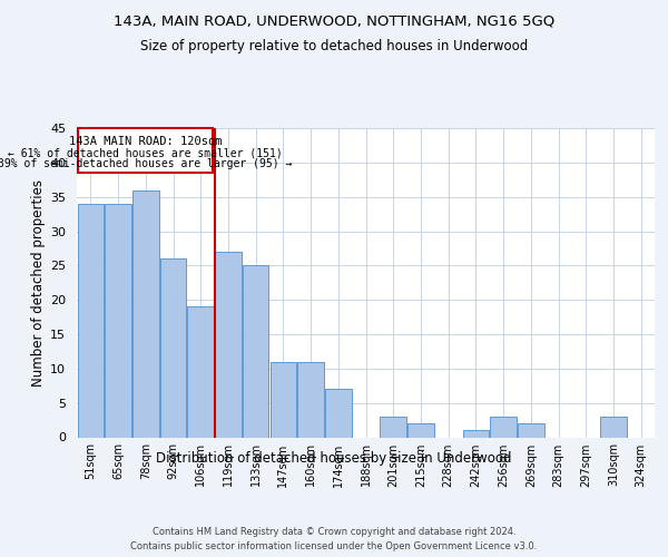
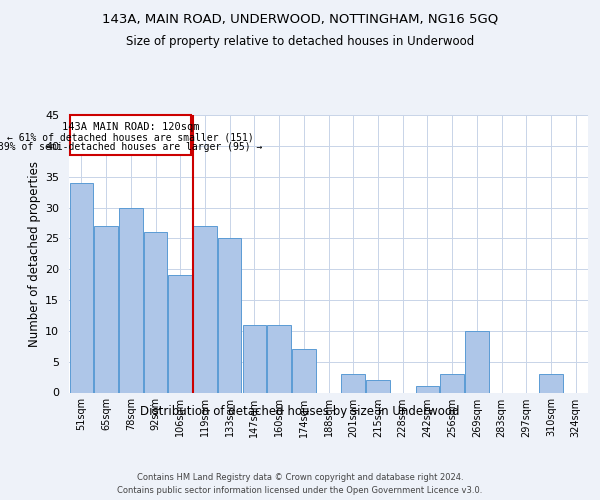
65sqm: 34 -> 27
78sqm: 36 -> 30
269sqm: 2 -> 10
